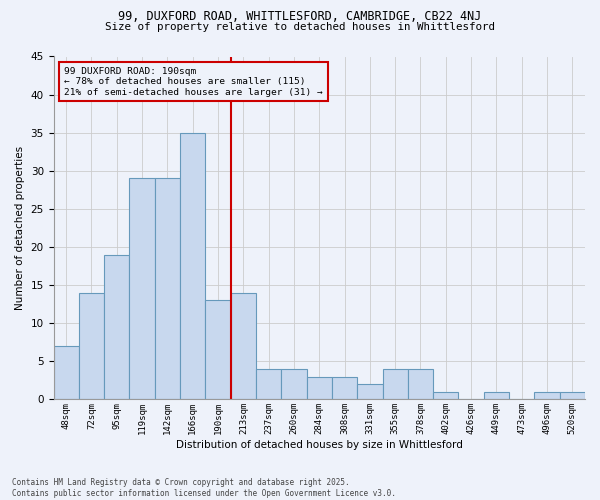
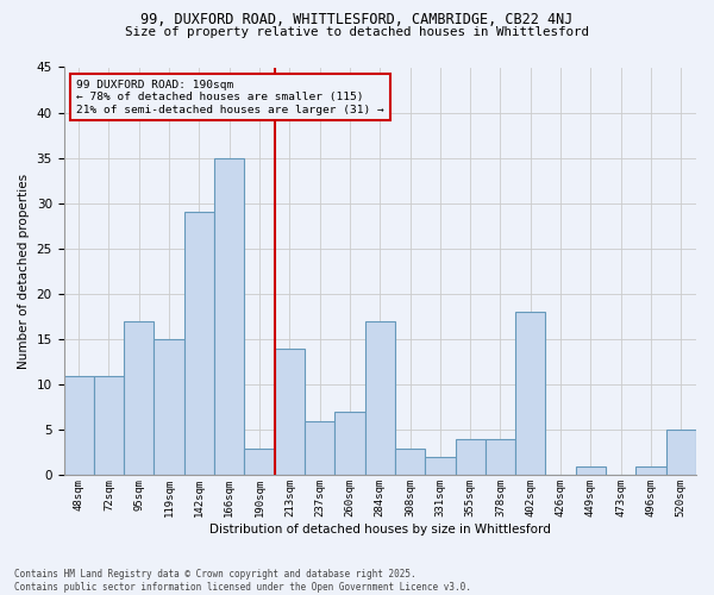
48sqm: 7 -> 11
72sqm: 14 -> 11
95sqm: 19 -> 17
119sqm: 29 -> 15
190sqm: 13 -> 3
237sqm: 4 -> 6
260sqm: 4 -> 7
284sqm: 3 -> 17
402sqm: 1 -> 18
520sqm: 1 -> 5
